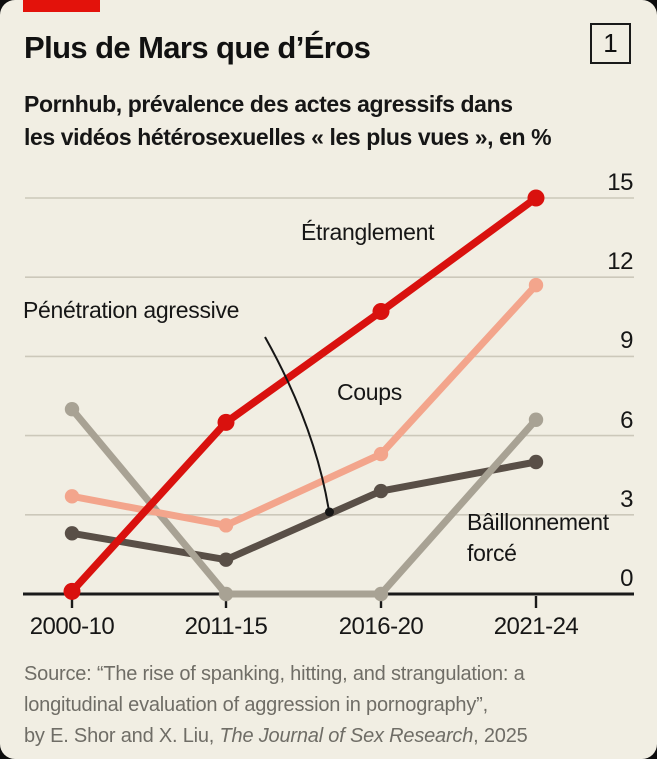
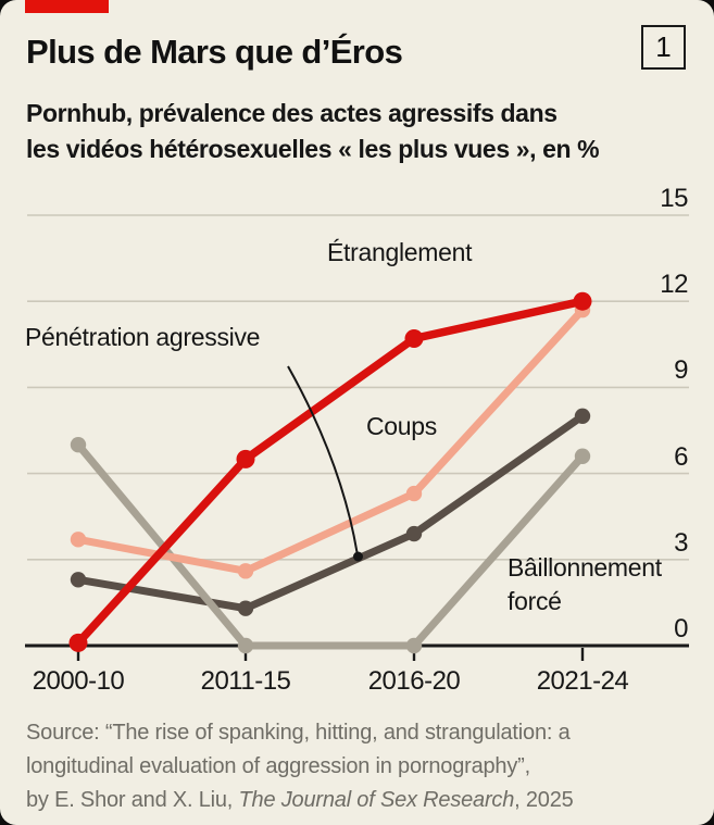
Étranglement/2021-24: 15.0 -> 12.0
Pénétration agressive/2021-24: 5.0 -> 8.0
